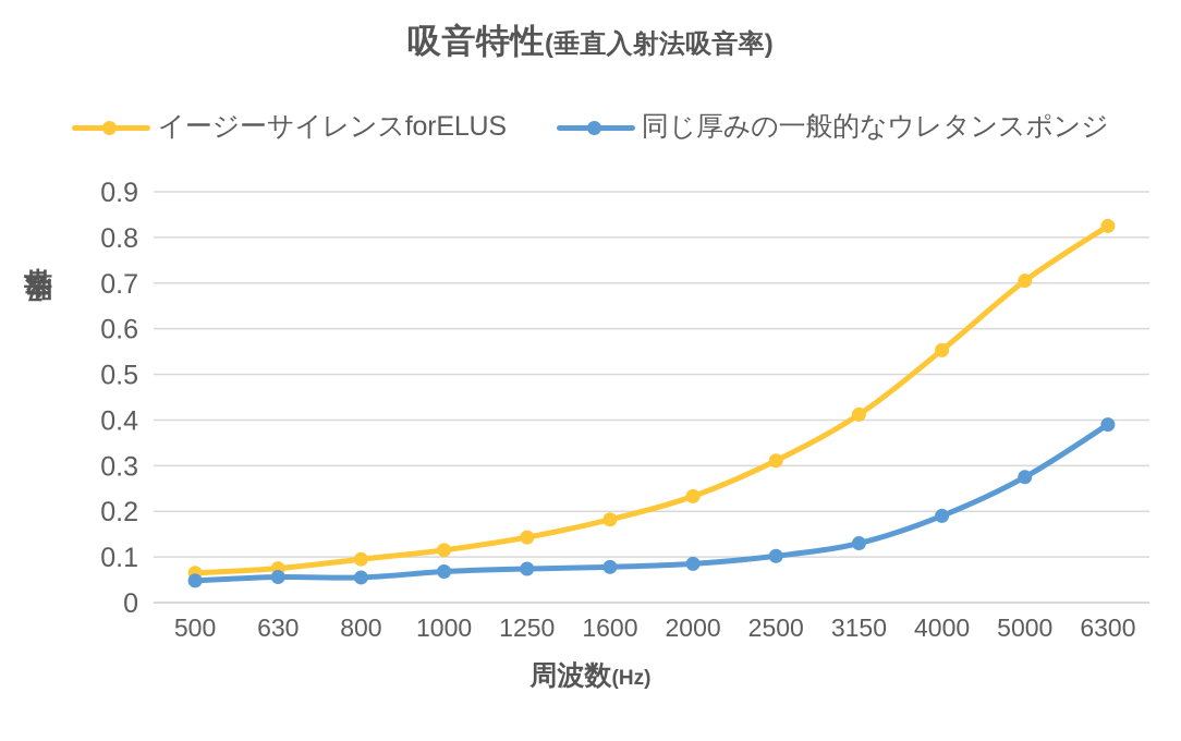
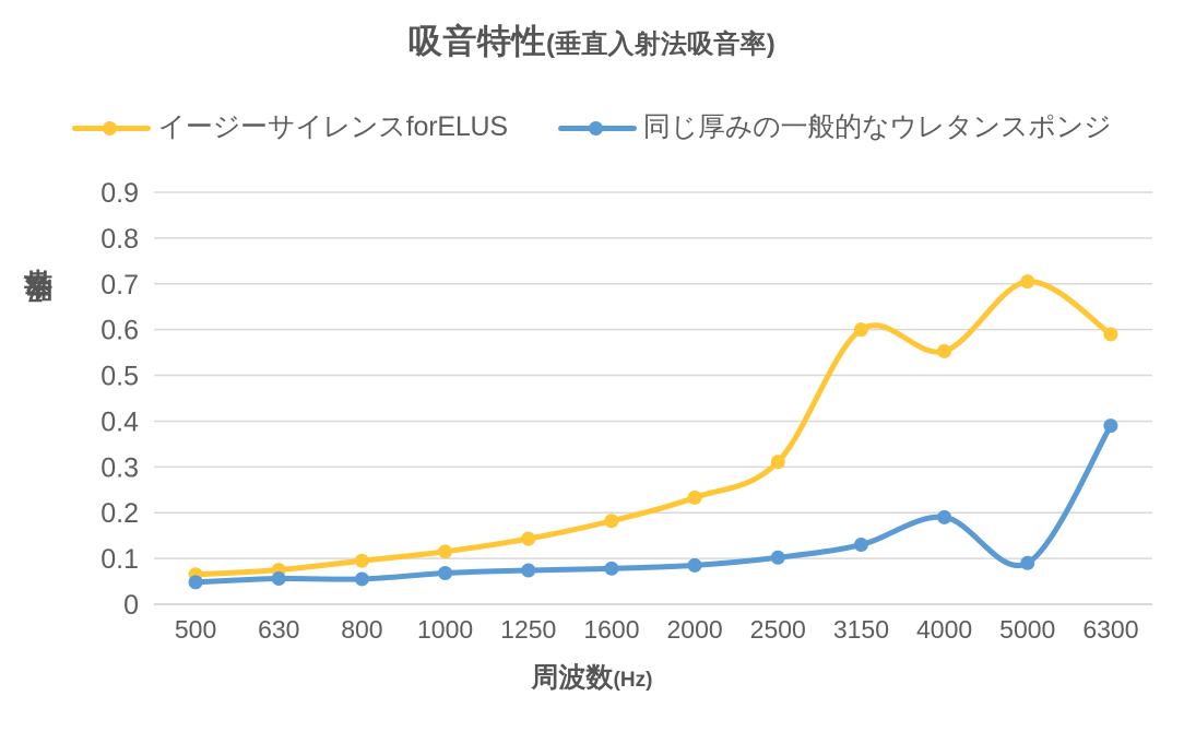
イージーサイレンスforELUS/3150: 0.41 -> 0.60
同じ厚みの一般的なウレタンスポンジ/5000: 0.28 -> 0.09
イージーサイレンスforELUS/6300: 0.82 -> 0.59
